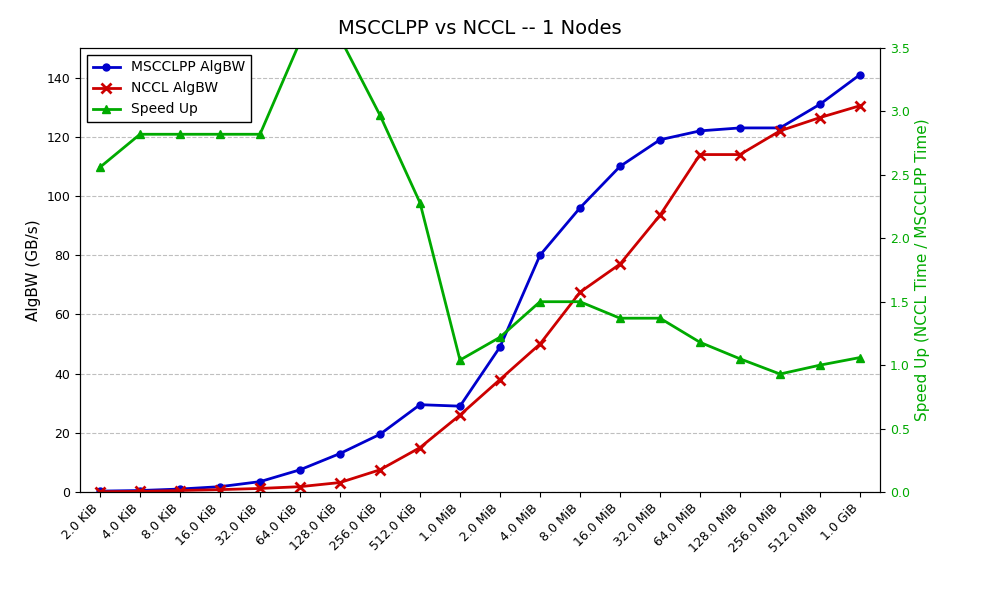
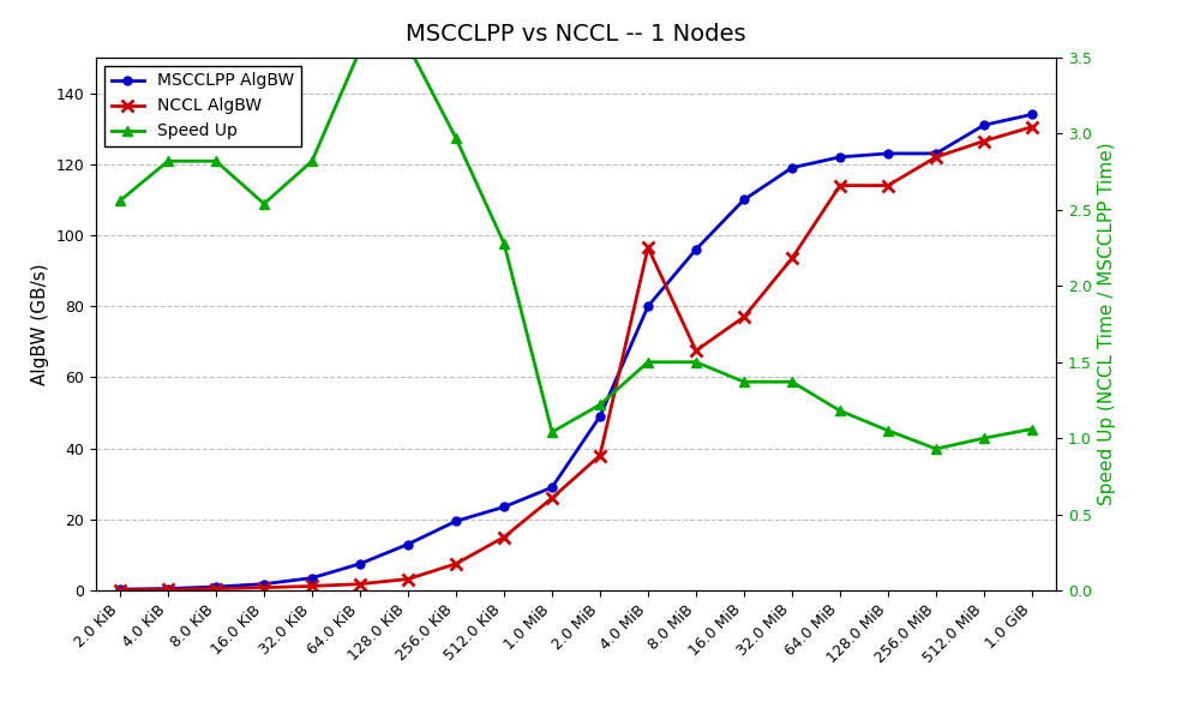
Speed Up/16.0 KiB: 2.82 -> 2.54
MSCCLPP AlgBW/512.0 KiB: 29.5 -> 23.5
NCCL AlgBW/4.0 MiB: 50.0 -> 96.5
MSCCLPP AlgBW/1.0 GiB: 141.0 -> 134.0
